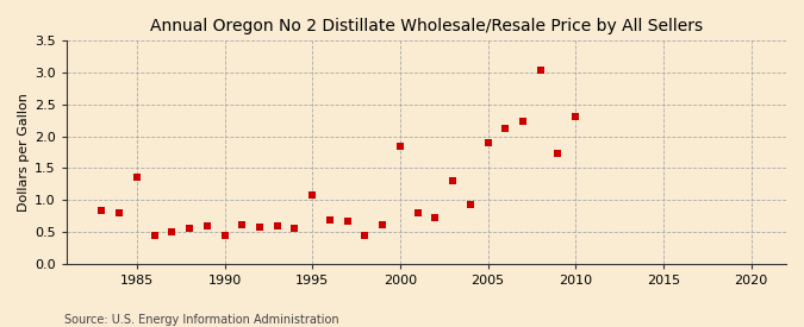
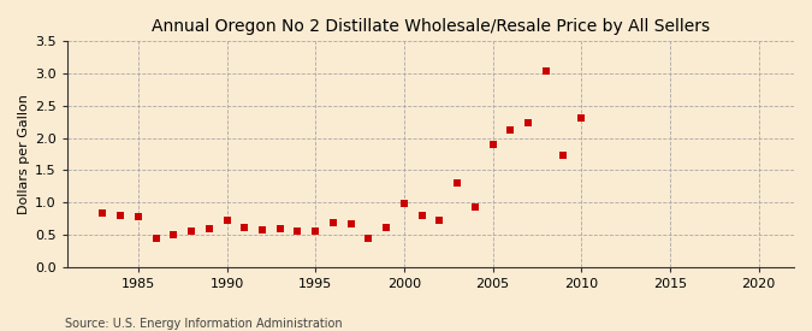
1985: 1.36 -> 0.78
1990: 0.44 -> 0.73
1995: 1.08 -> 0.56
2000: 1.84 -> 0.98
